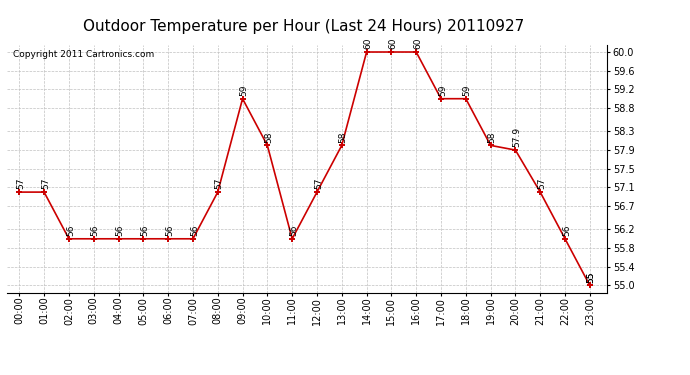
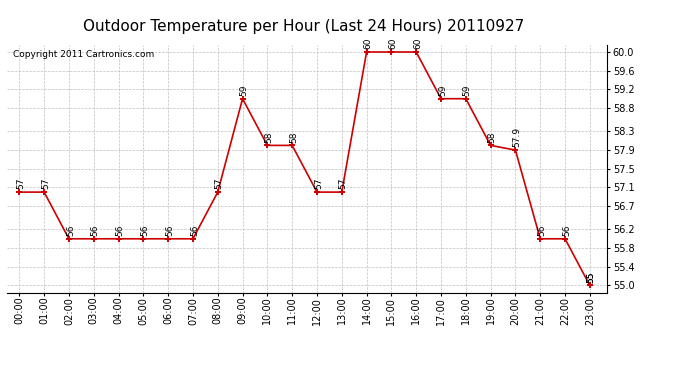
11:00: 56 -> 58
13:00: 58 -> 57
21:00: 57 -> 56
